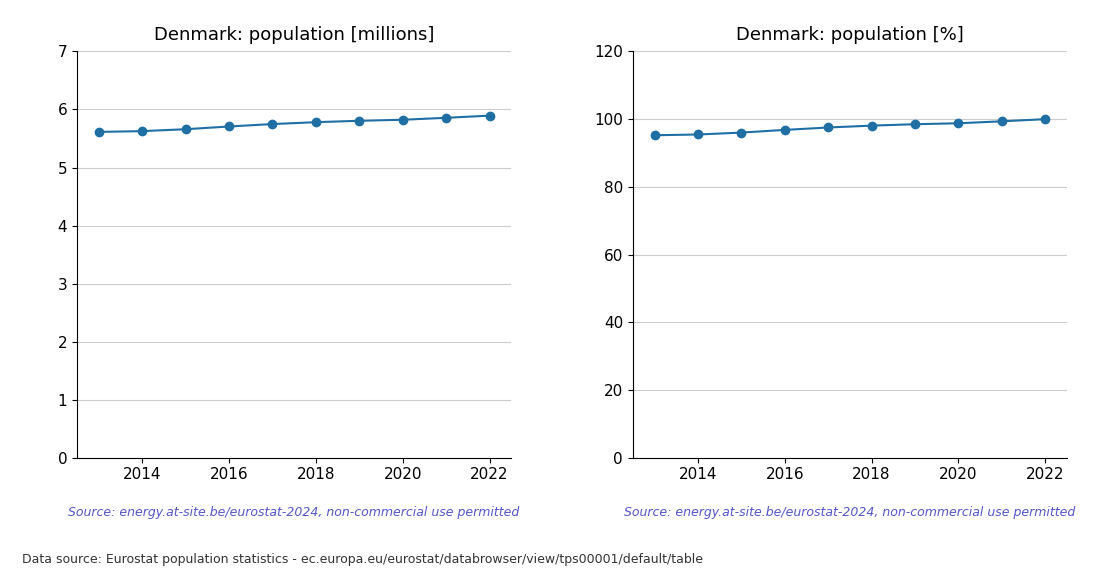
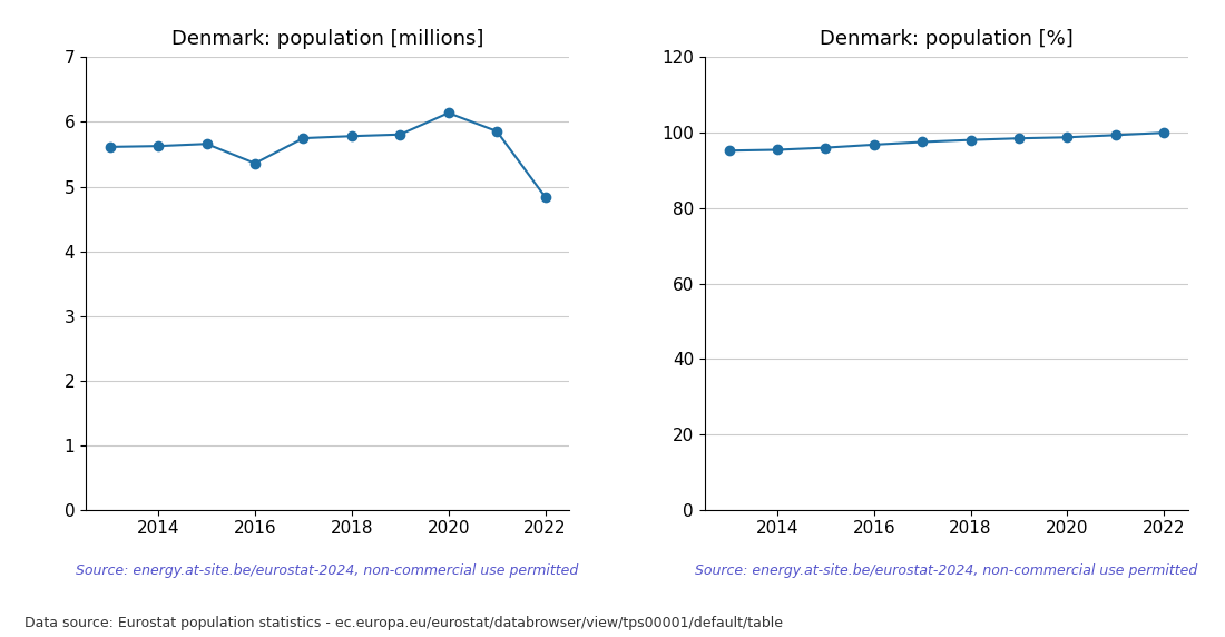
Denmark: population [millions]/2016: 5.71 -> 5.36
Denmark: population [millions]/2020: 5.82 -> 6.14
Denmark: population [millions]/2022: 5.89 -> 4.84
